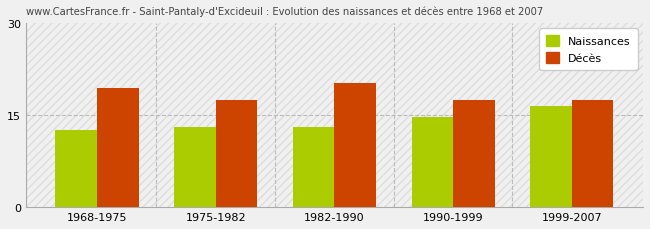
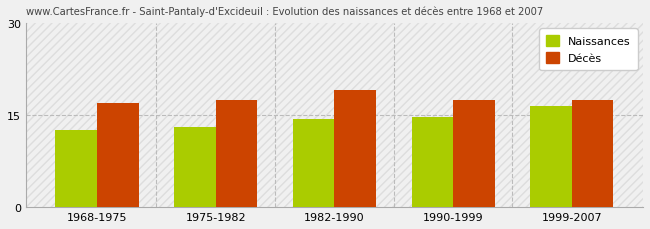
Décès/1968-1975: 19.4 -> 17.0
Naissances/1982-1990: 13.0 -> 14.3
Décès/1982-1990: 20.2 -> 19.0
